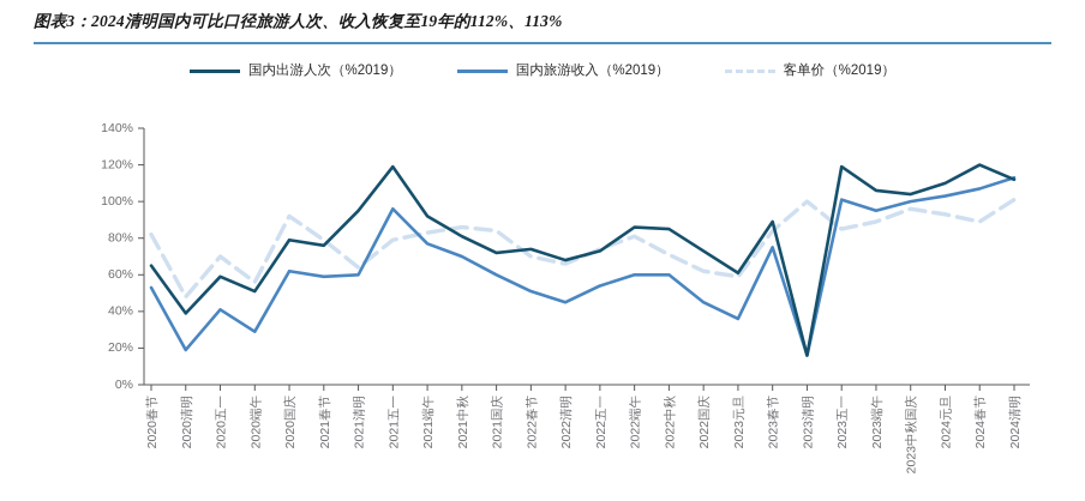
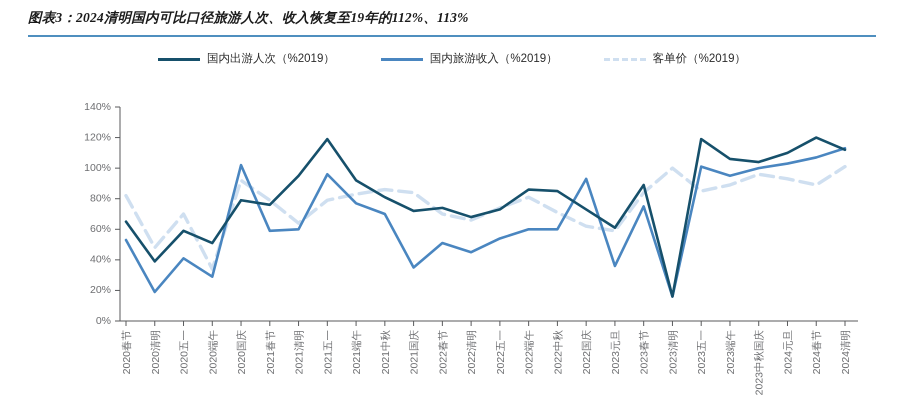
客单价（%2019）/2020端午: 56% -> 34%
国内旅游收入（%2019）/2020国庆: 62% -> 102%
国内旅游收入（%2019）/2021国庆: 60% -> 35%
国内旅游收入（%2019）/2022国庆: 45% -> 93%
